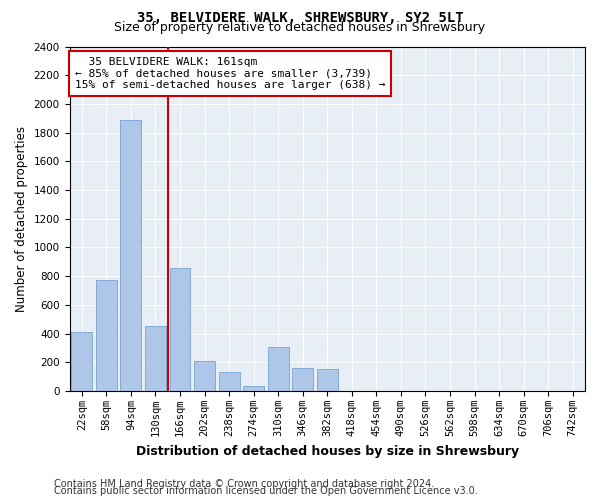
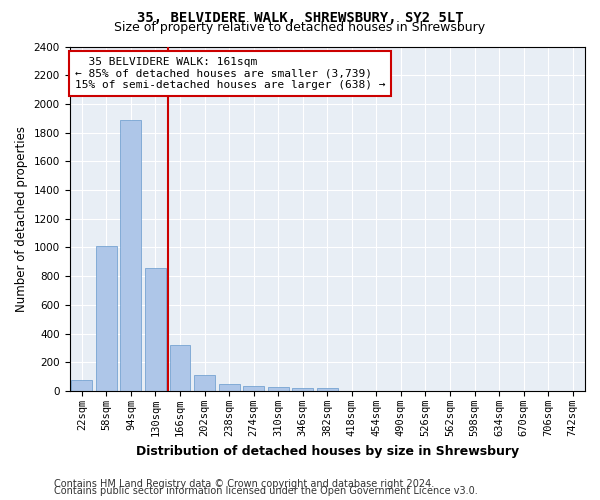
22sqm: 410 -> 80
58sqm: 770 -> 1010
130sqm: 450 -> 860
166sqm: 860 -> 320
202sqm: 210 -> 120
238sqm: 130 -> 50
310sqm: 310 -> 20
346sqm: 160 -> 20
382sqm: 150 -> 20
